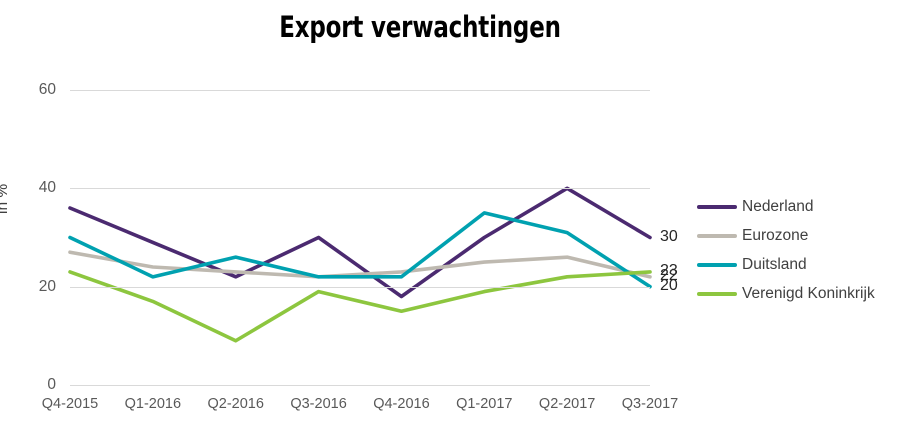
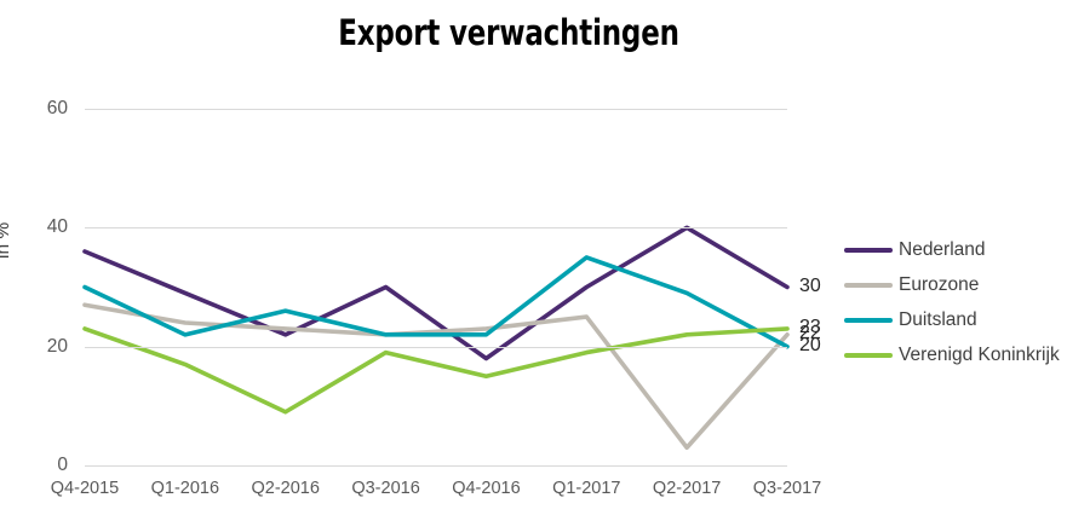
Eurozone/Q2-2017: 26 -> 3
Duitsland/Q2-2017: 31 -> 29
